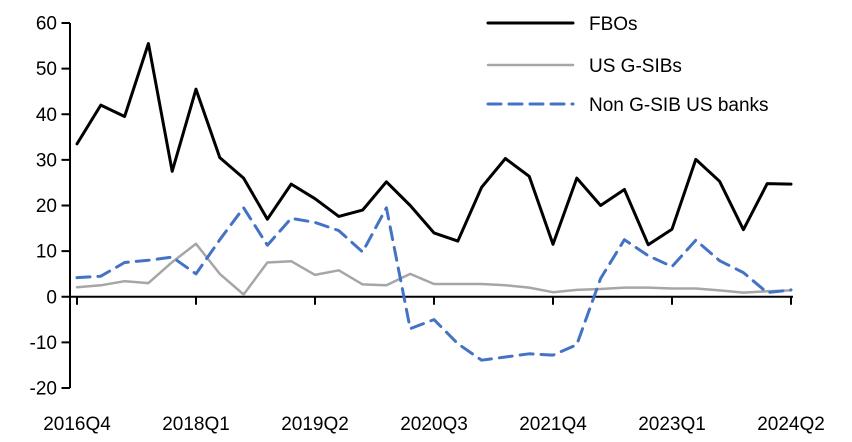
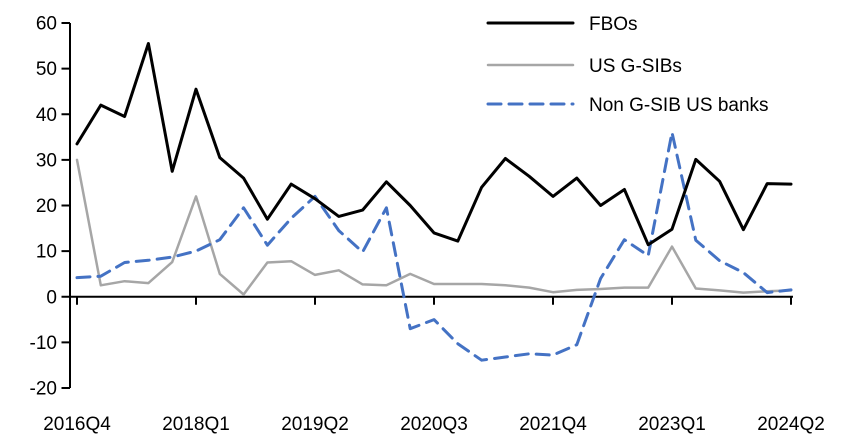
US G-SIBs/2016Q4: 2 -> 30
US G-SIBs/2018Q1: 12 -> 22
Non G-SIB US banks/2018Q1: 5 -> 10
Non G-SIB US banks/2019Q2: 16 -> 22
FBOs/2021Q4: 12 -> 22
US G-SIBs/2023Q1: 2 -> 11
Non G-SIB US banks/2023Q1: 7 -> 36
